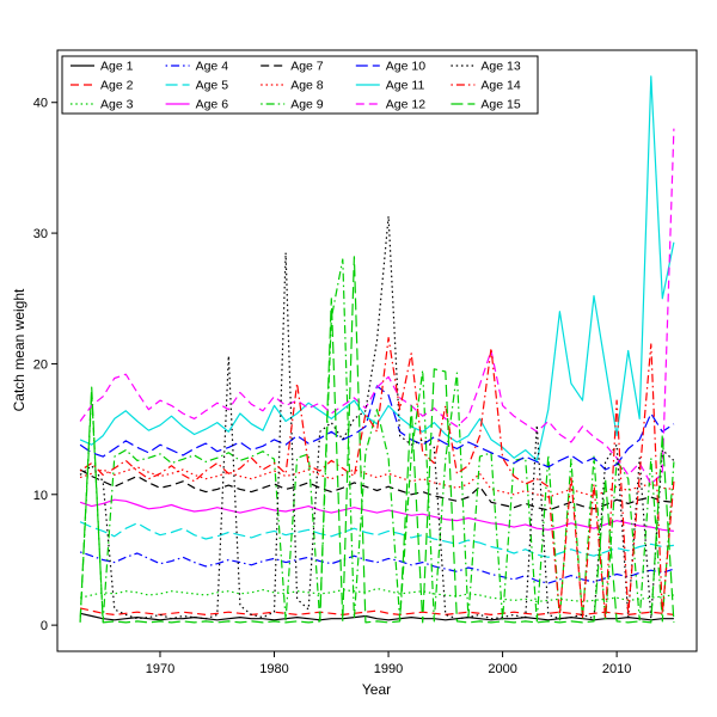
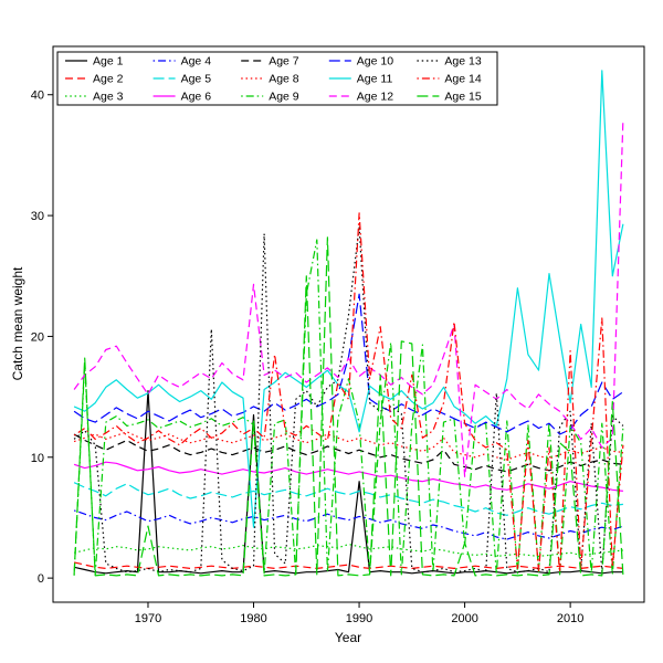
Age 1/1970: 0.4 -> 15.5
Age 12/1970: 17.2 -> 15.2
Age 15/1970: 0.3 -> 4.3
Age 1/1980: 0.4 -> 13.5
Age 11/1980: 16.8 -> 4.2
Age 12/1980: 17.5 -> 24.3
Age 15/1980: 0.3 -> 13.1
Age 1/1990: 0.4 -> 8.0
Age 10/1990: 17.6 -> 23.5
Age 11/1990: 16.8 -> 12.1
Age 12/1990: 19.0 -> 16.7
Age 13/1990: 31.3 -> 29.1
Age 14/1990: 22.0 -> 30.2
Age 9/2000: 0.4 -> 2.7
Age 12/2000: 16.8 -> 8.4
Age 15/2000: 0.3 -> 2.9
Age 14/2010: 17.2 -> 18.8
Age 15/2010: 0.3 -> 10.4
